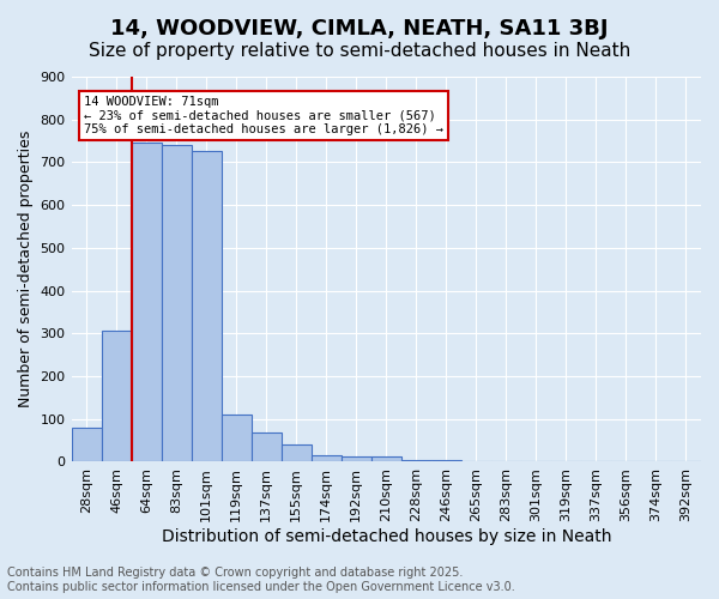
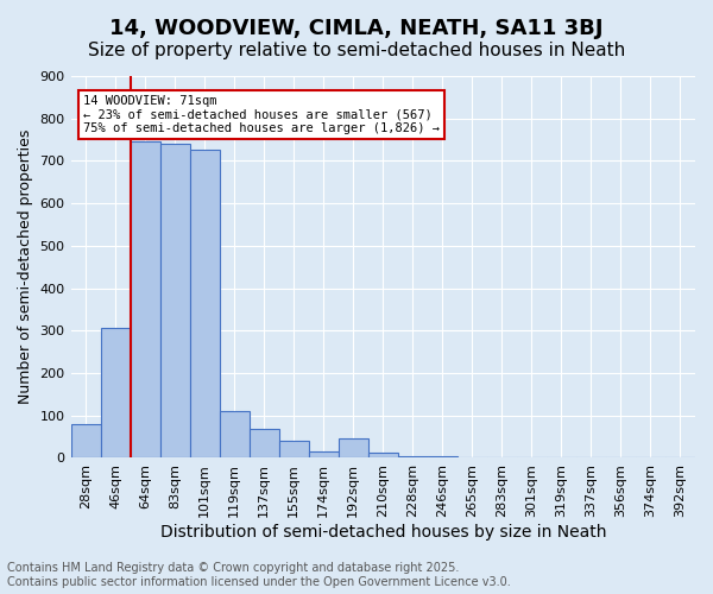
192sqm: 13 -> 45
